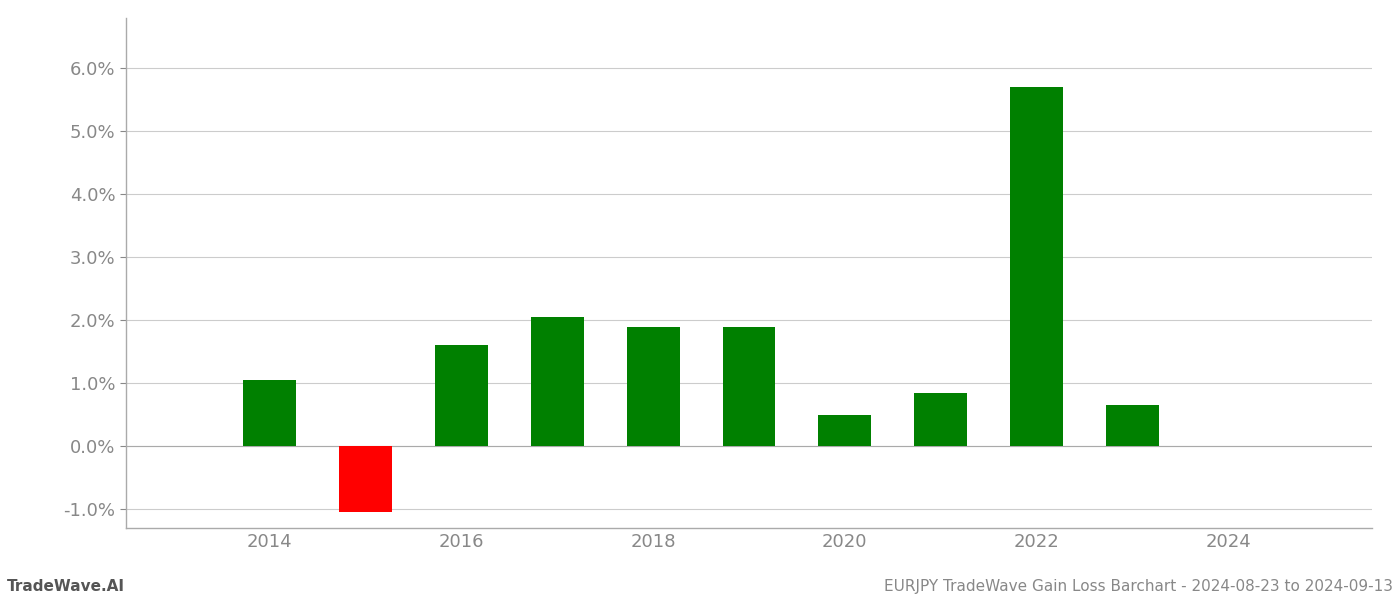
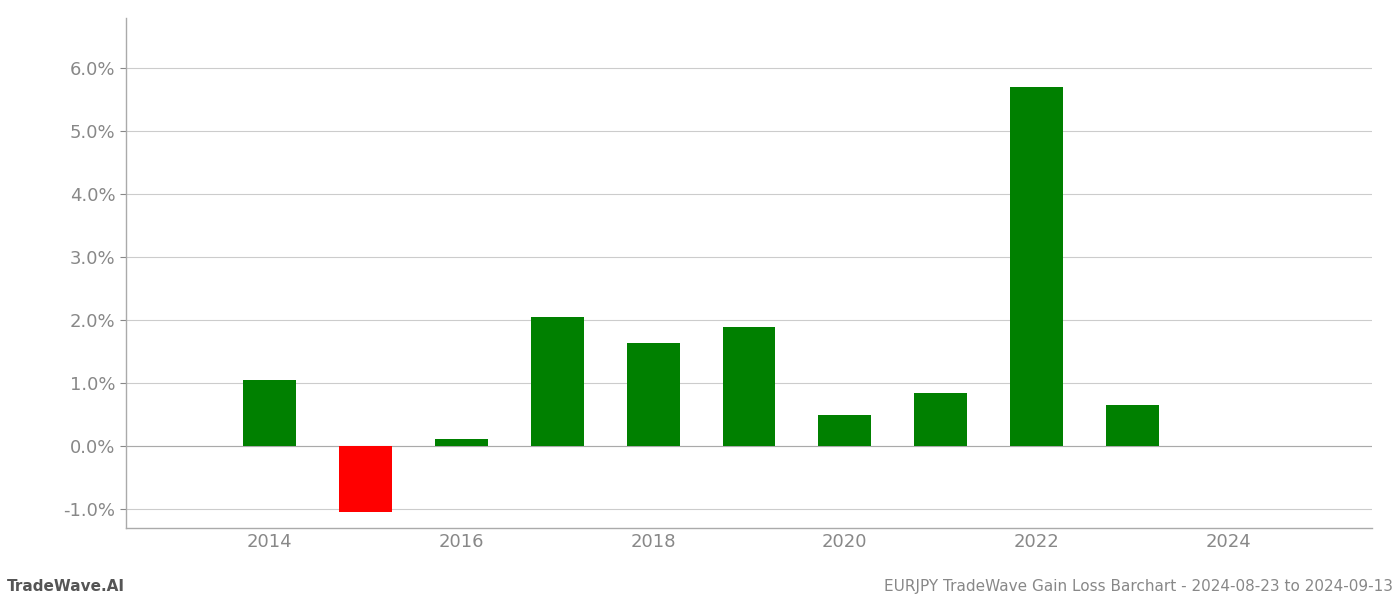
2016: 1.60% -> 0.12%
2018: 1.90% -> 1.64%
